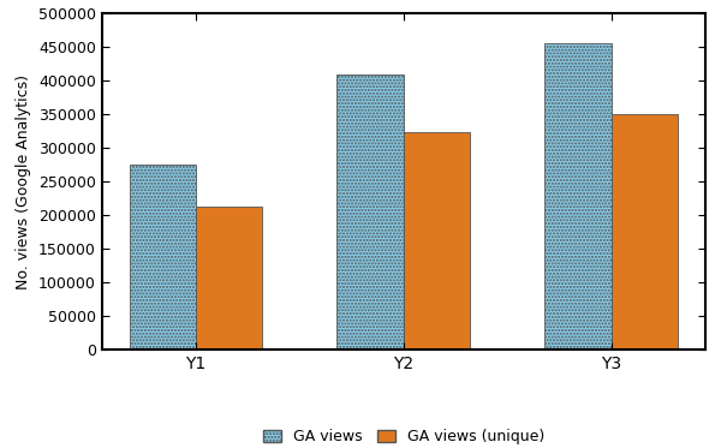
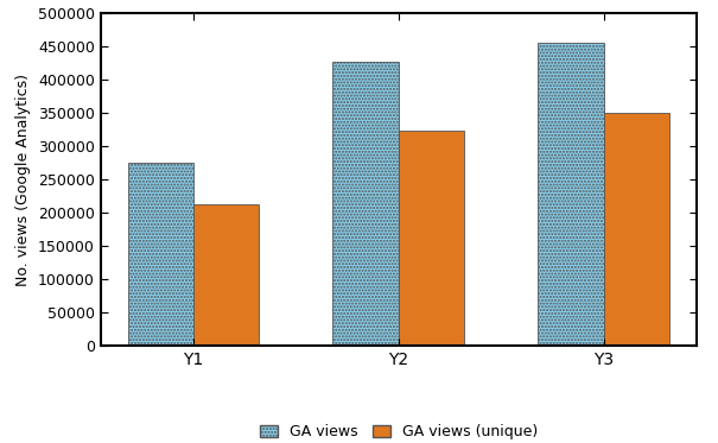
GA views/Y2: 410000 -> 427000
